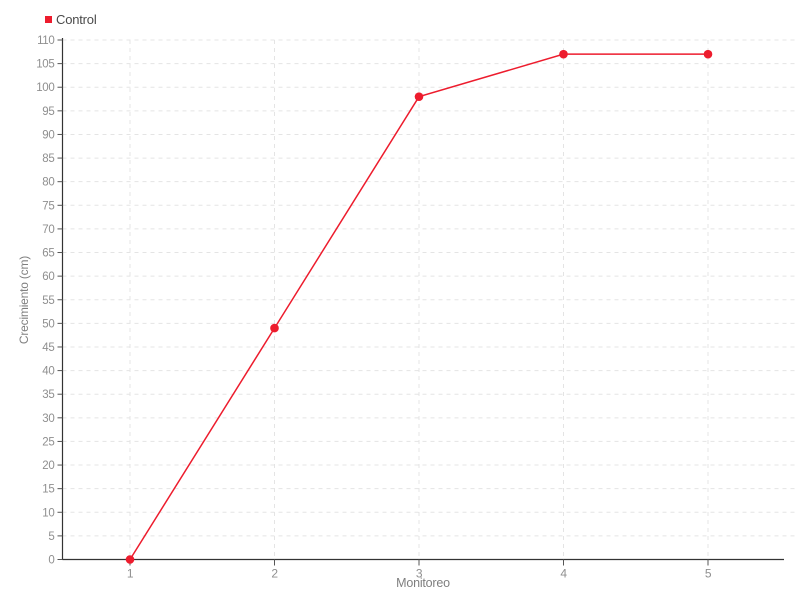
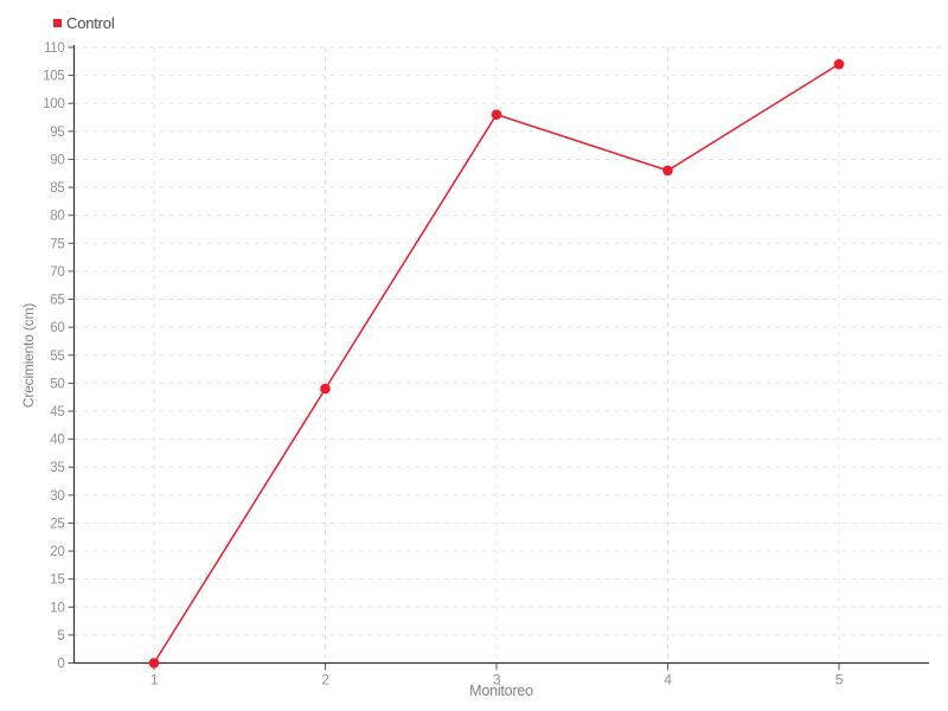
4: 107 -> 88
